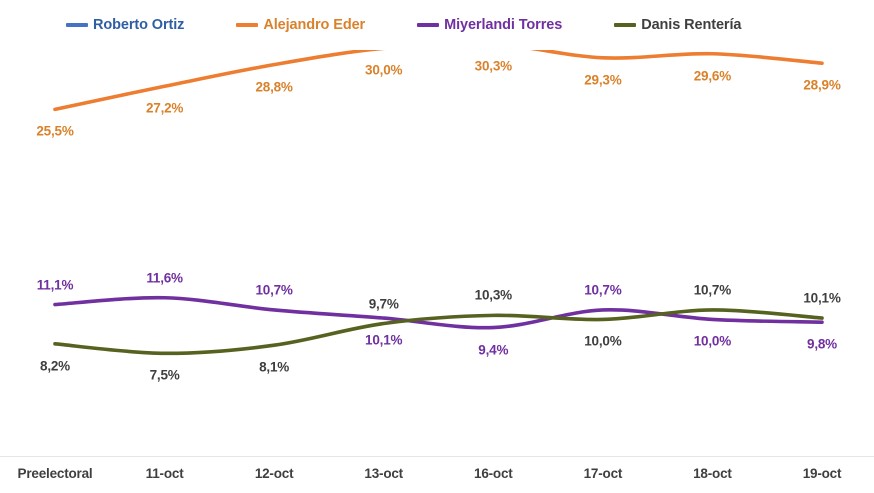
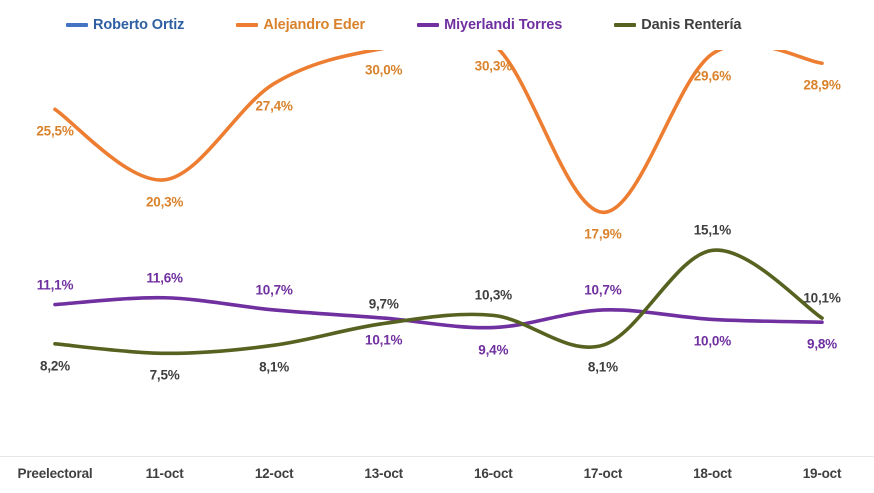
Alejandro Eder/11-oct: 27,2% -> 20,3%
Alejandro Eder/12-oct: 28,8% -> 27,4%
Alejandro Eder/17-oct: 29,3% -> 17,9%
Danis Rentería/17-oct: 10,0% -> 8,1%
Danis Rentería/18-oct: 10,7% -> 15,1%
